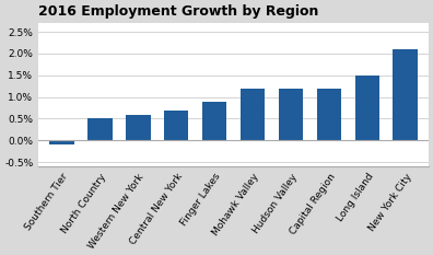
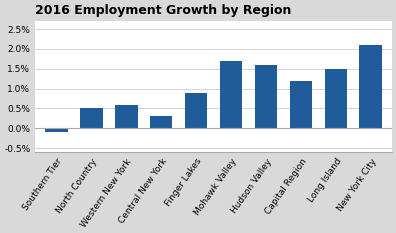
Central New York: 0.7% -> 0.3%
Mohawk Valley: 1.2% -> 1.7%
Hudson Valley: 1.2% -> 1.6%
